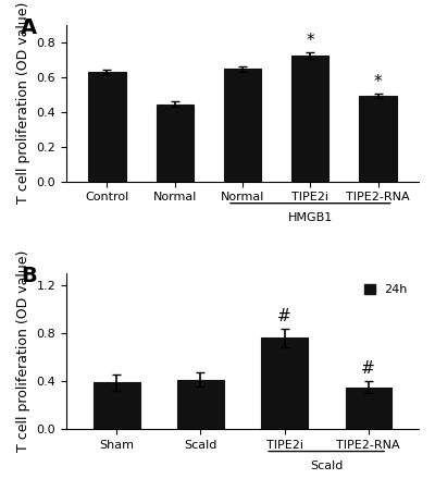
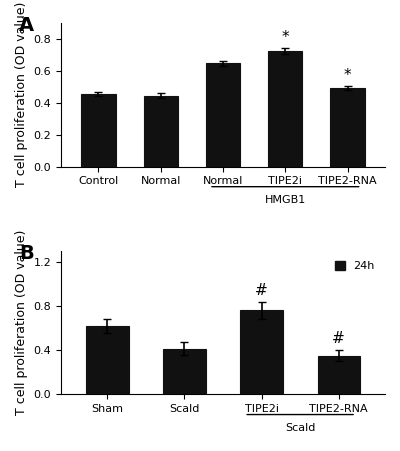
Control: 0.63 -> 0.46
Sham: 0.39 -> 0.62
